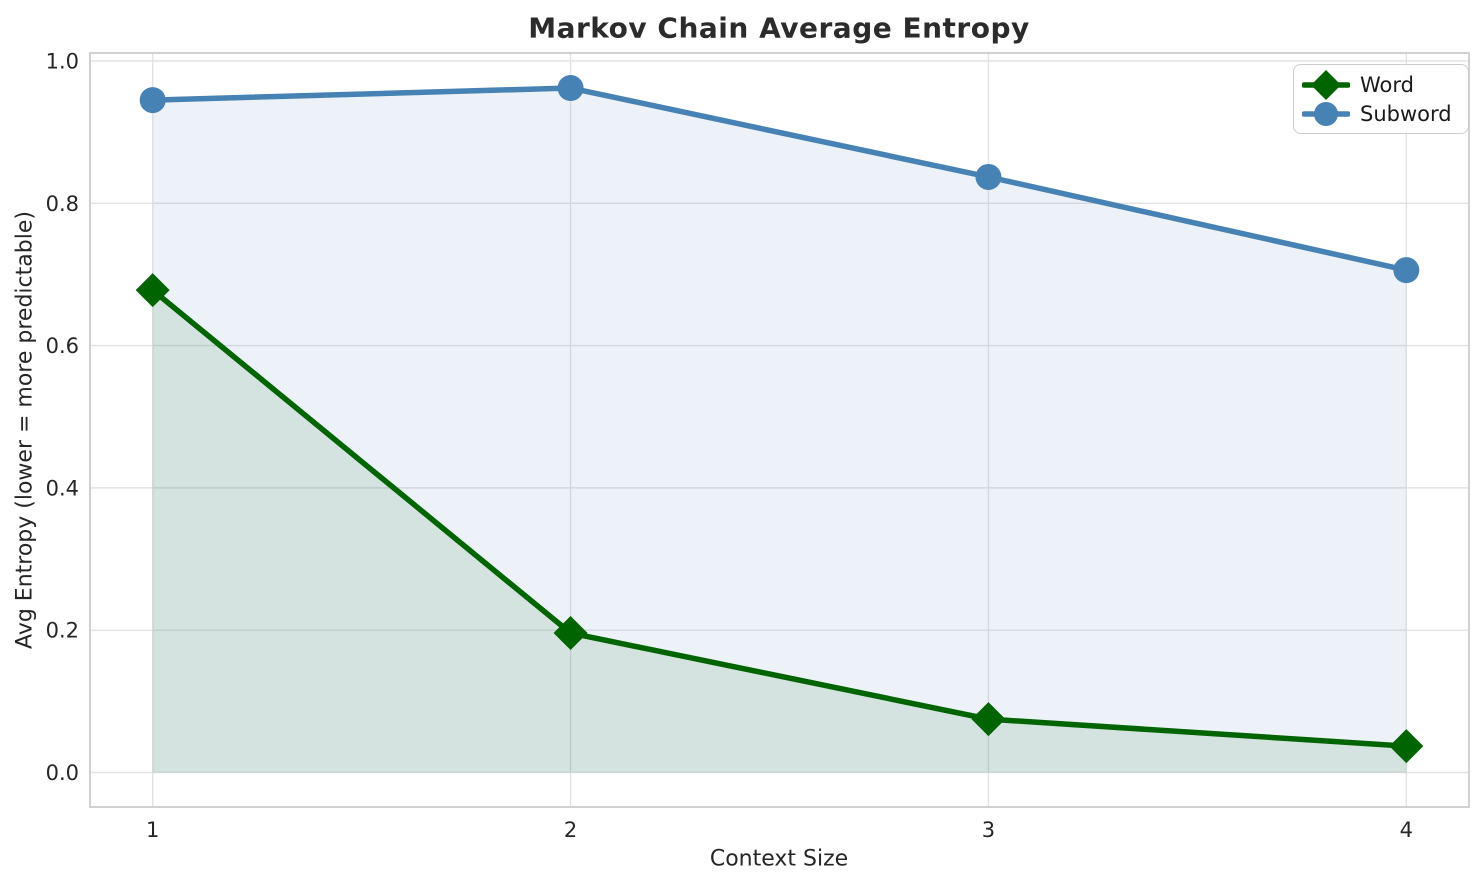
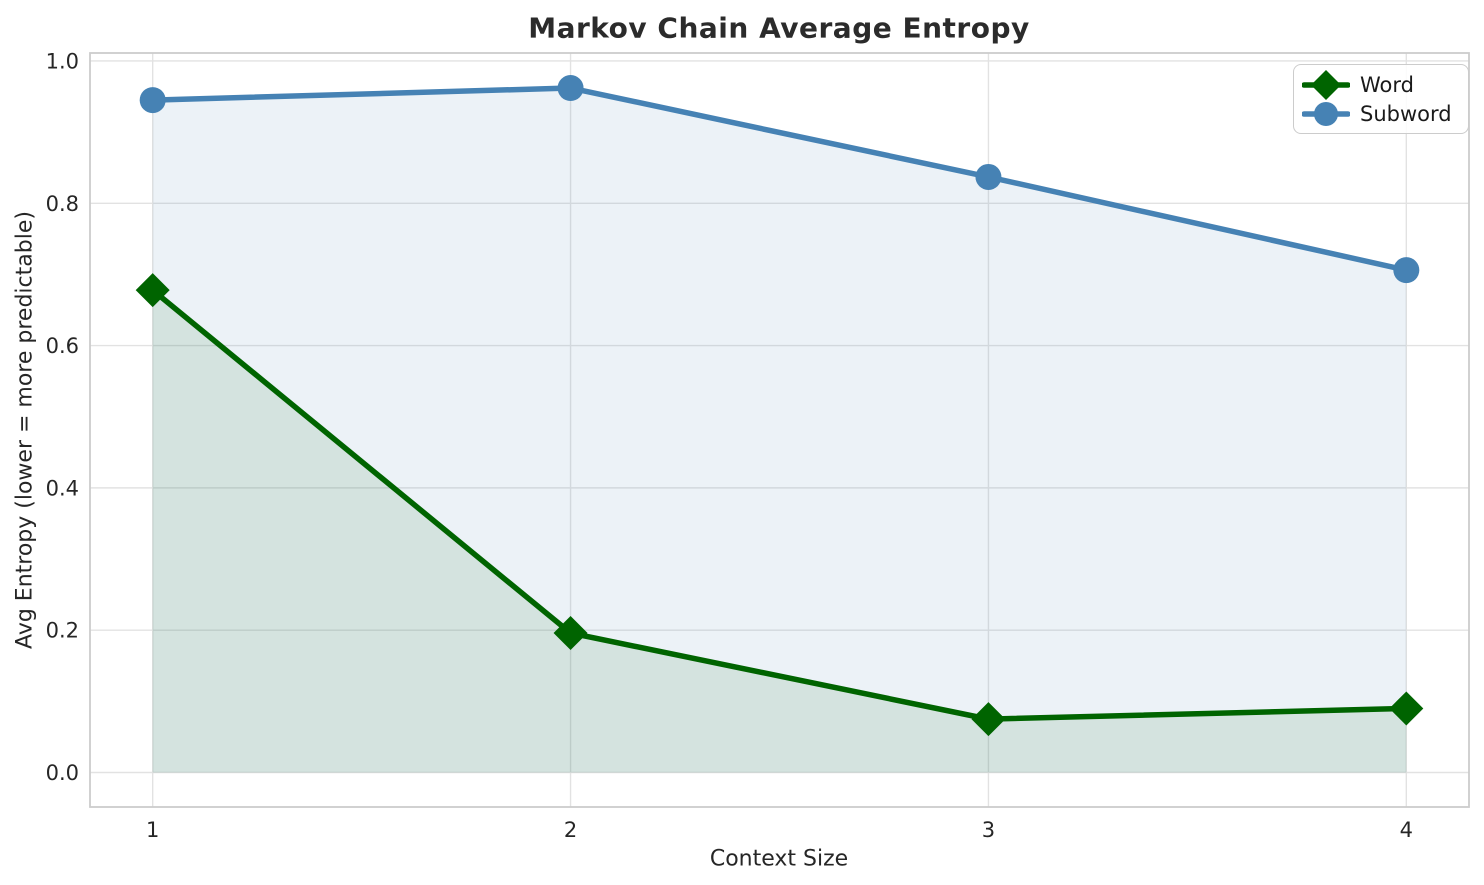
Word/4: 0.04 -> 0.09
